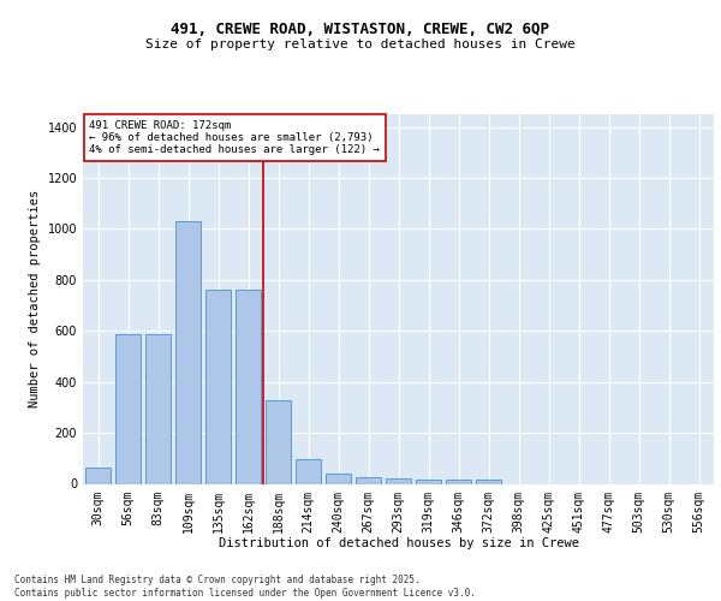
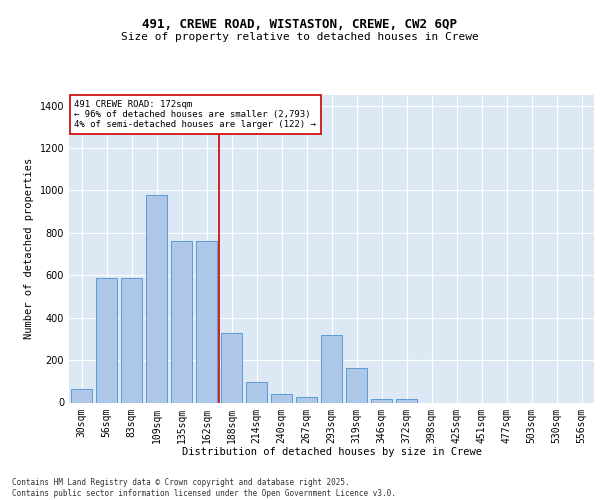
109sqm: 1030 -> 980
293sqm: 20 -> 320
319sqm: 15 -> 165
